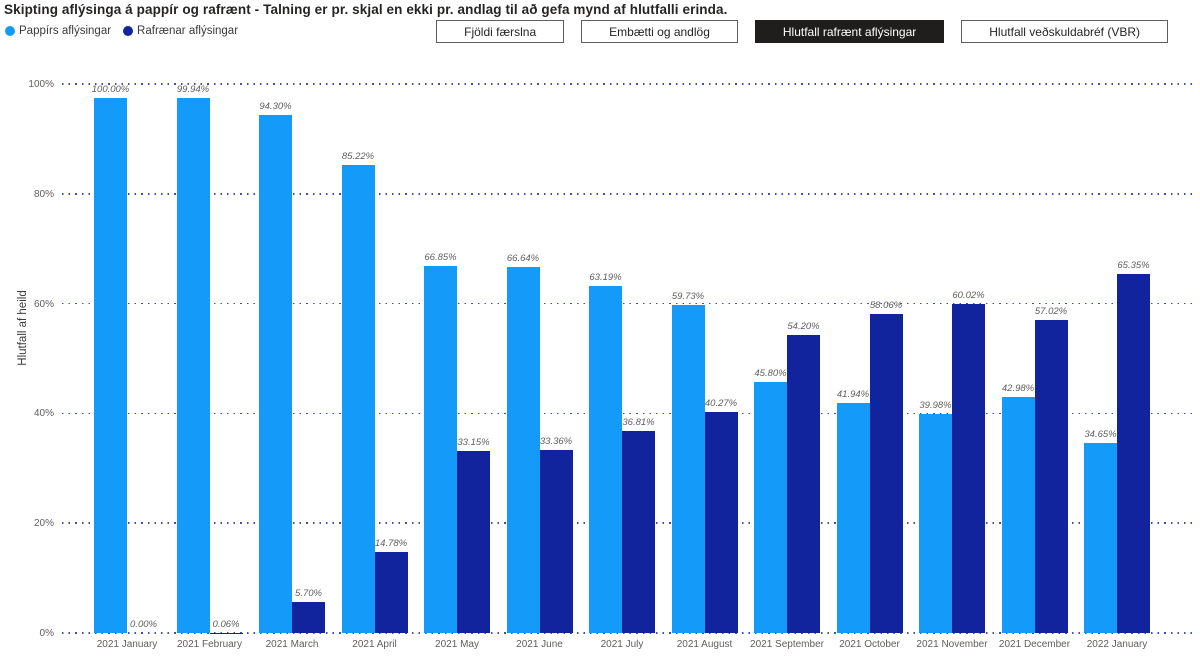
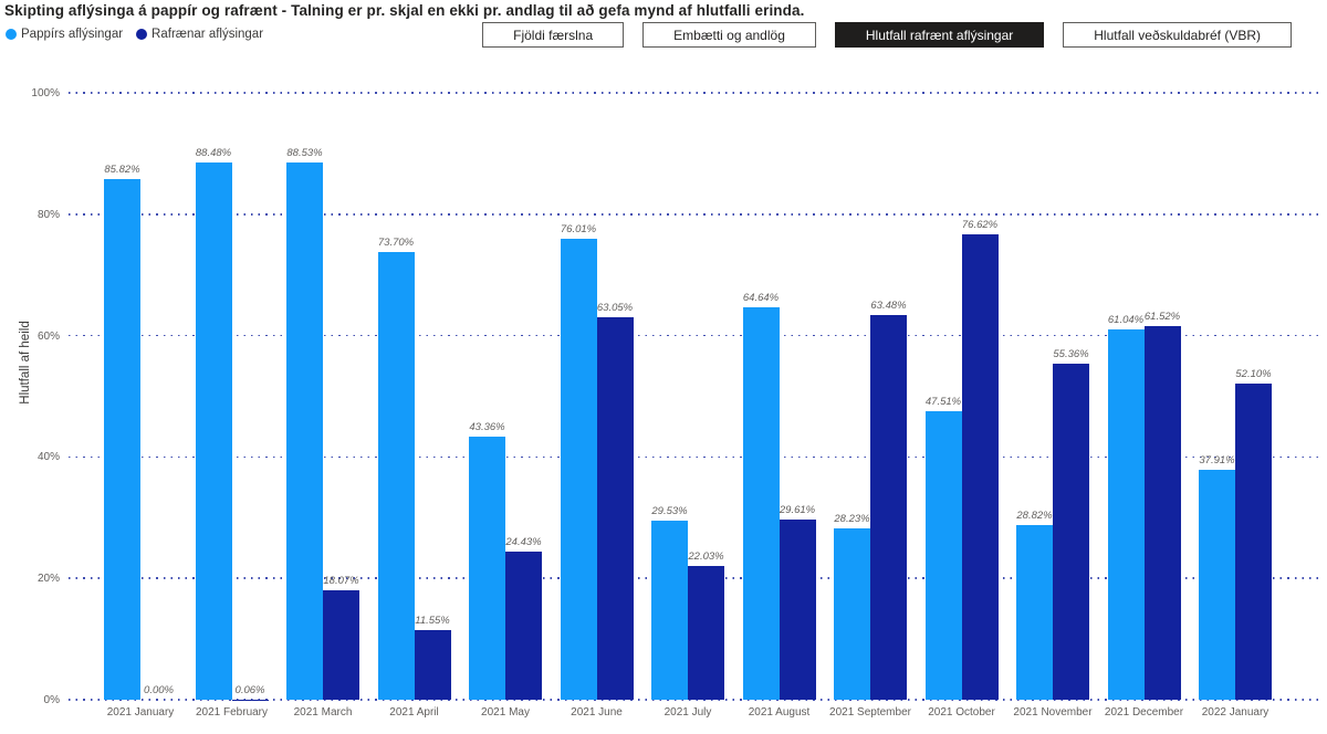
Pappírs aflýsingar/2021 January: 100.00% -> 85.82%
Pappírs aflýsingar/2021 February: 99.94% -> 88.48%
Pappírs aflýsingar/2021 March: 94.30% -> 88.53%
Rafrænar aflýsingar/2021 March: 5.70% -> 18.07%
Pappírs aflýsingar/2021 April: 85.22% -> 73.70%
Rafrænar aflýsingar/2021 April: 14.78% -> 11.55%
Pappírs aflýsingar/2021 May: 66.85% -> 43.36%
Rafrænar aflýsingar/2021 May: 33.15% -> 24.43%
Pappírs aflýsingar/2021 June: 66.64% -> 76.01%
Rafrænar aflýsingar/2021 June: 33.36% -> 63.05%
Pappírs aflýsingar/2021 July: 63.19% -> 29.53%
Rafrænar aflýsingar/2021 July: 36.81% -> 22.03%
Pappírs aflýsingar/2021 August: 59.73% -> 64.64%
Rafrænar aflýsingar/2021 August: 40.27% -> 29.61%
Pappírs aflýsingar/2021 September: 45.80% -> 28.23%
Rafrænar aflýsingar/2021 September: 54.20% -> 63.48%
Pappírs aflýsingar/2021 October: 41.94% -> 47.51%
Rafrænar aflýsingar/2021 October: 58.06% -> 76.62%
Pappírs aflýsingar/2021 November: 39.98% -> 28.82%
Rafrænar aflýsingar/2021 November: 60.02% -> 55.36%
Pappírs aflýsingar/2021 December: 42.98% -> 61.04%
Rafrænar aflýsingar/2021 December: 57.02% -> 61.52%
Pappírs aflýsingar/2022 January: 34.65% -> 37.91%
Rafrænar aflýsingar/2022 January: 65.35% -> 52.10%
